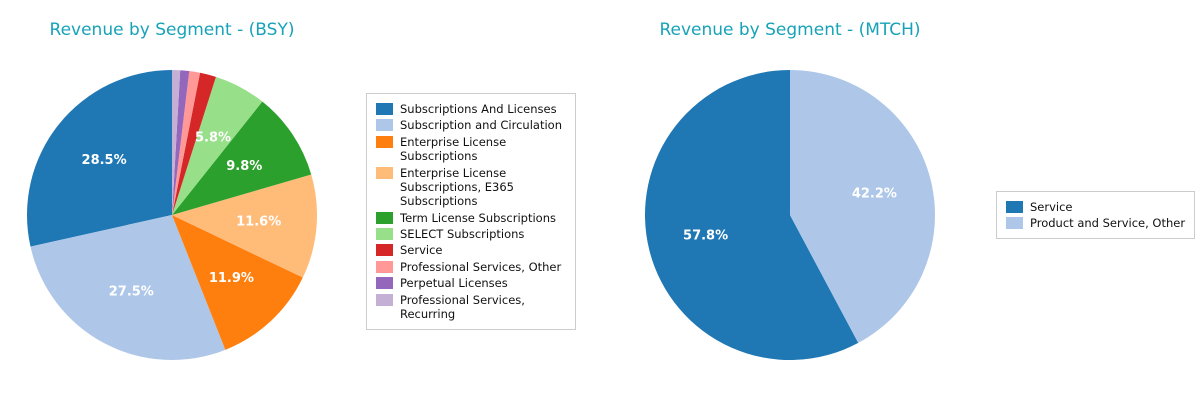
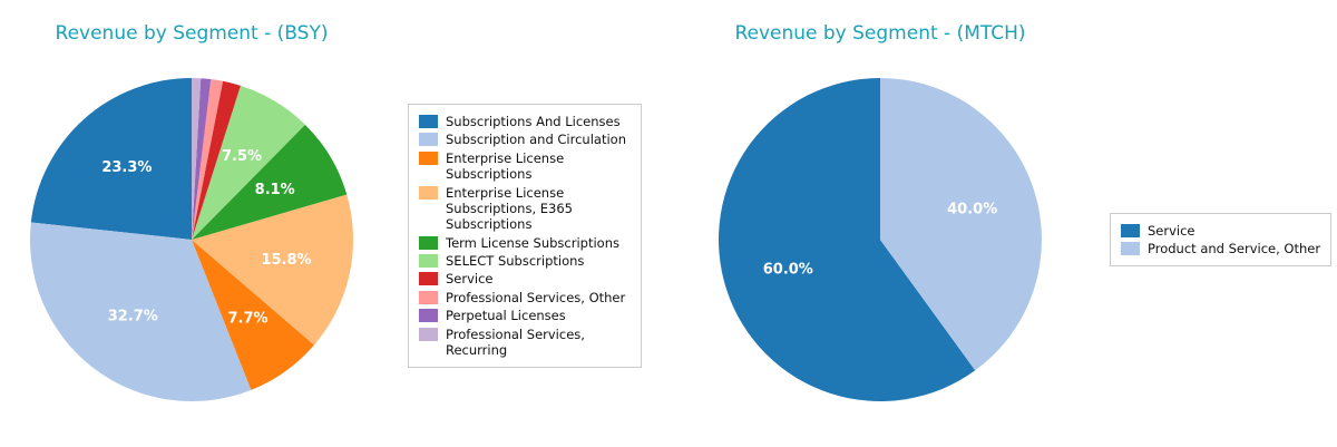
Revenue by Segment - (BSY)/Subscriptions And Licenses: 28.5% -> 23.3%
Revenue by Segment - (BSY)/Subscription and Circulation: 27.5% -> 32.7%
Revenue by Segment - (BSY)/Enterprise License Subscriptions: 11.9% -> 7.7%
Revenue by Segment - (BSY)/Enterprise License Subscriptions, E365 Subscriptions: 11.6% -> 15.8%
Revenue by Segment - (BSY)/Term License Subscriptions: 9.8% -> 8.1%
Revenue by Segment - (BSY)/SELECT Subscriptions: 5.8% -> 7.5%
Revenue by Segment - (MTCH)/Service: 57.8% -> 60.0%
Revenue by Segment - (MTCH)/Product and Service, Other: 42.2% -> 40.0%
